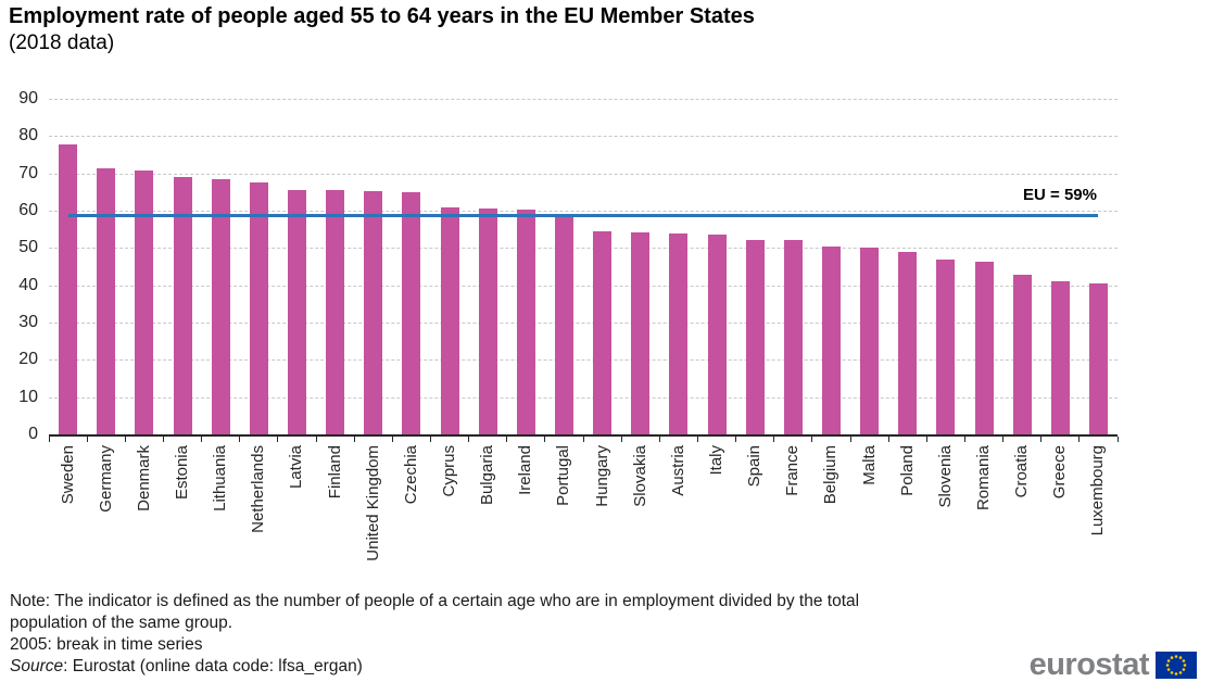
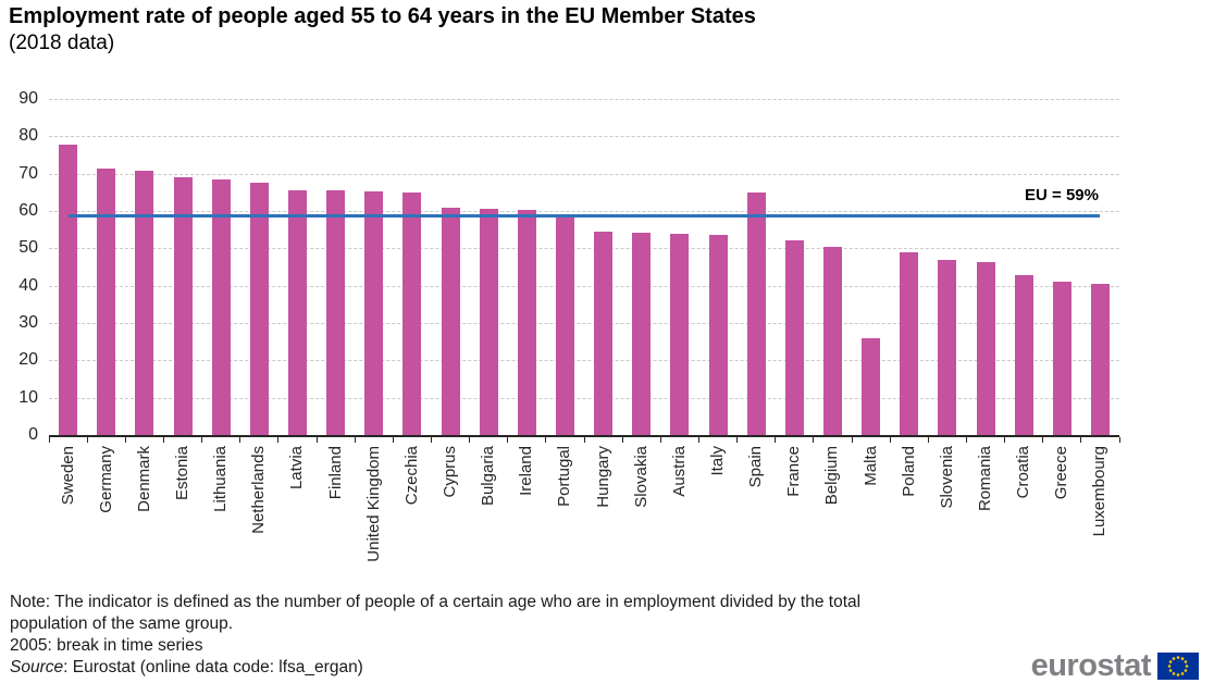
Spain: 52 -> 65
Malta: 50 -> 26
